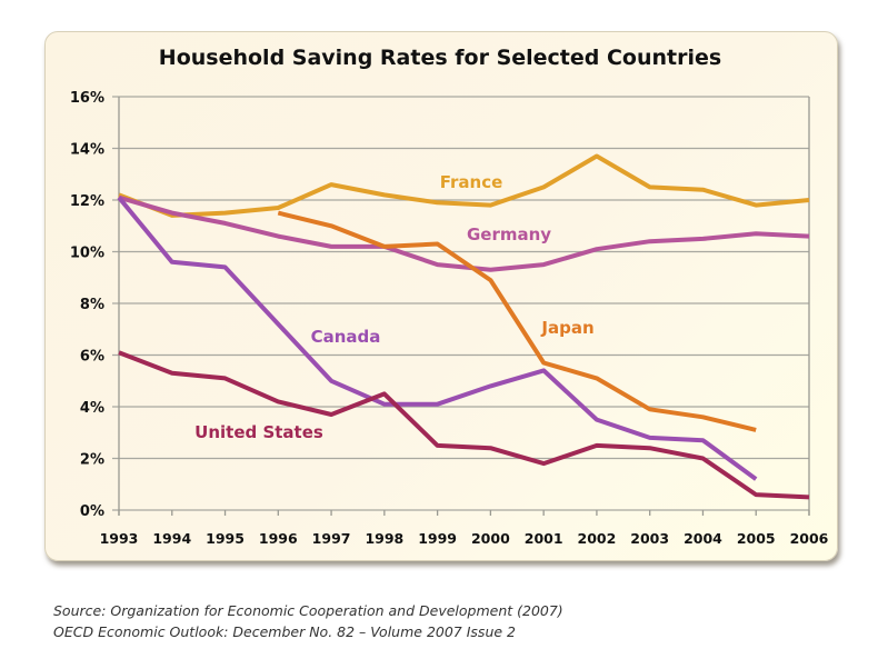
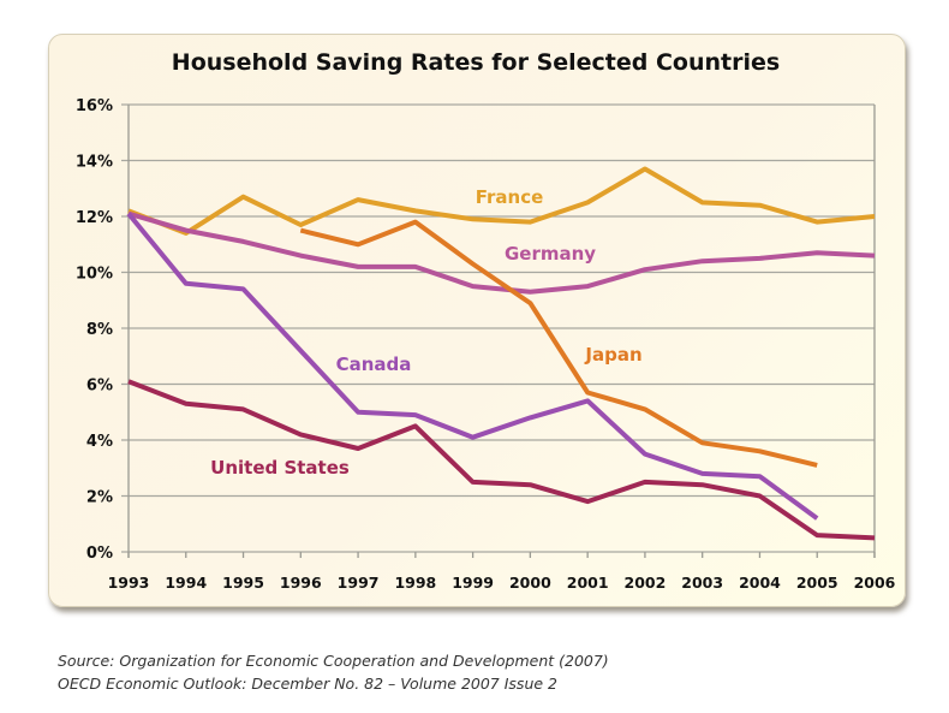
France/1995: 11.5% -> 12.7%
Japan/1998: 10.2% -> 11.8%
Canada/1998: 4.1% -> 4.9%
